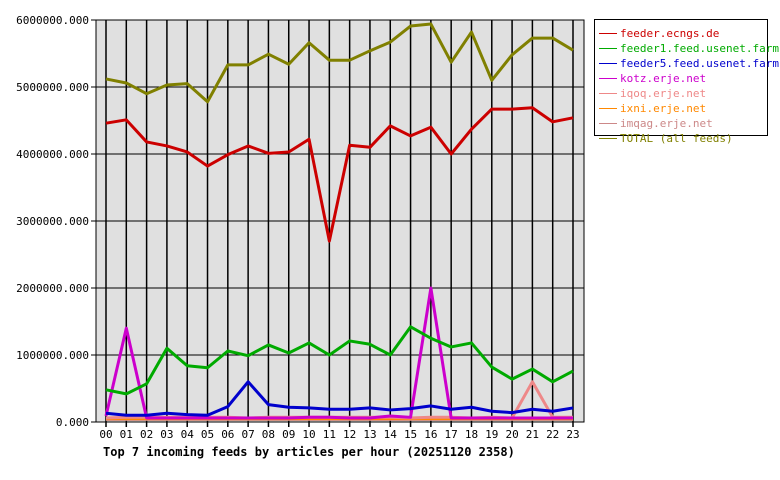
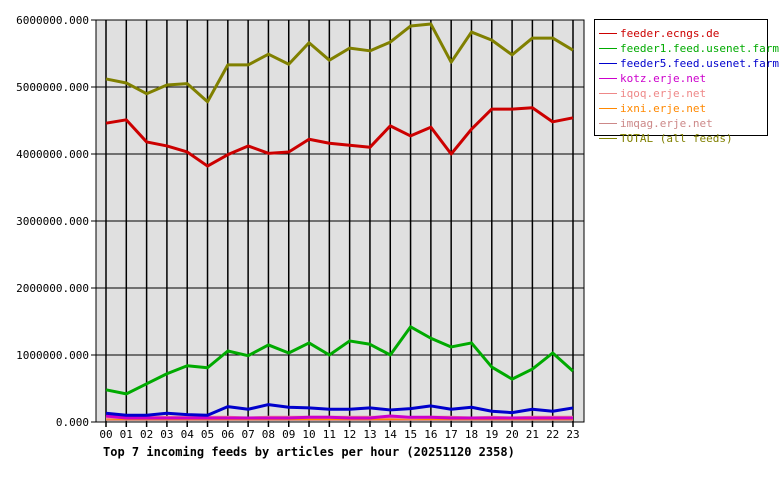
kotz.erje.net/01: 1400000 -> 100000
feeder1.feed.usenet.farm/03: 1100000 -> 700000
feeder5.feed.usenet.farm/07: 600000 -> 200000
feeder.ecngs.de/11: 2700000 -> 4200000
TOTAL (all feeds)/12: 5400000 -> 5600000
kotz.erje.net/16: 2000000 -> 100000
TOTAL (all feeds)/19: 5100000 -> 5700000
iqoq.erje.net/21: 600000 -> 100000
feeder1.feed.usenet.farm/22: 600000 -> 1000000
